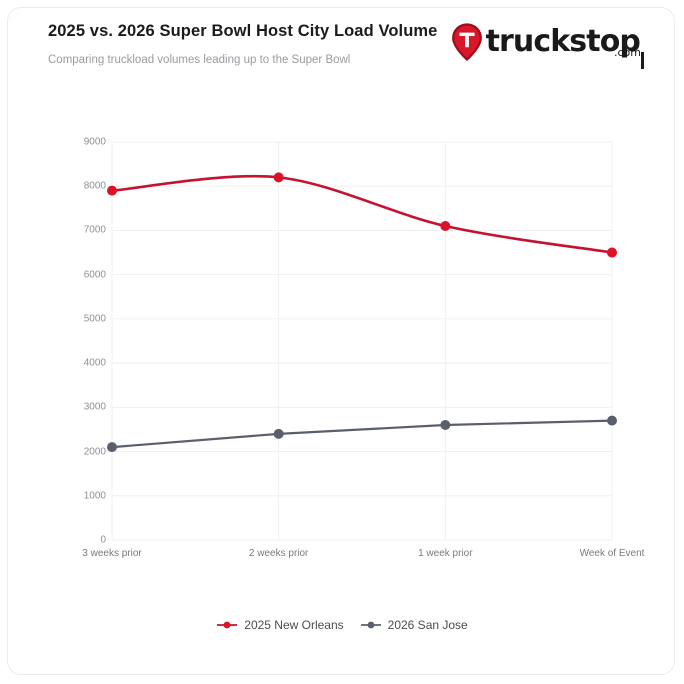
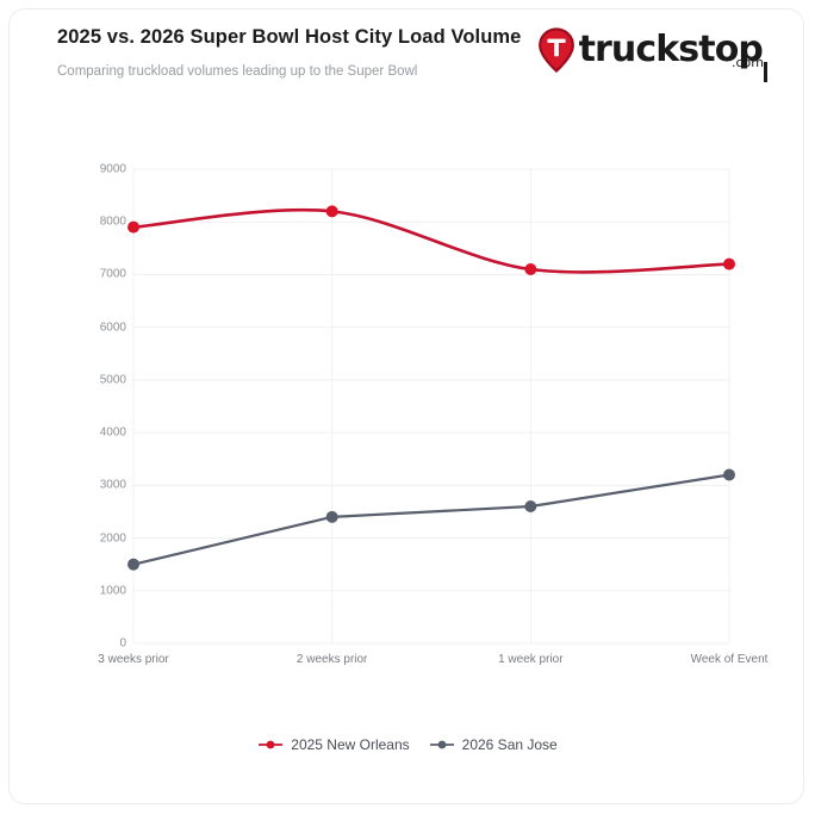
2026 San Jose/3 weeks prior: 2100 -> 1500
2025 New Orleans/Week of Event: 6500 -> 7200
2026 San Jose/Week of Event: 2700 -> 3200
